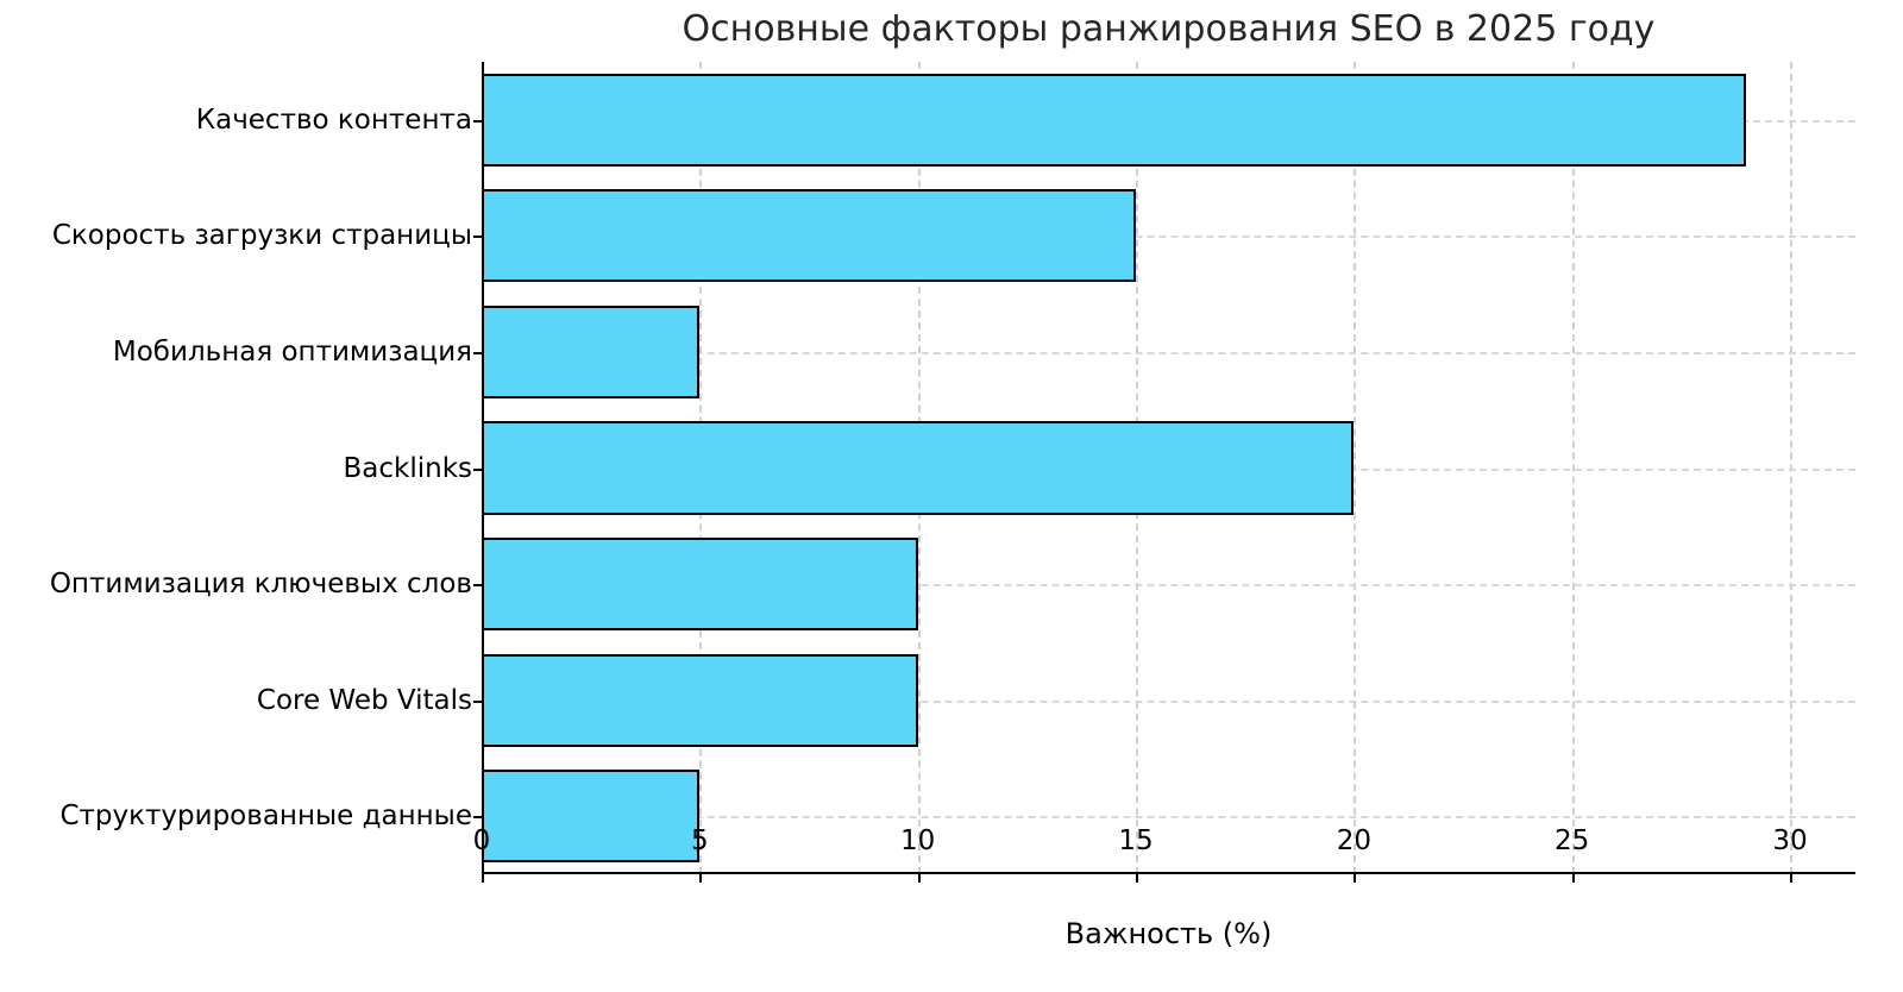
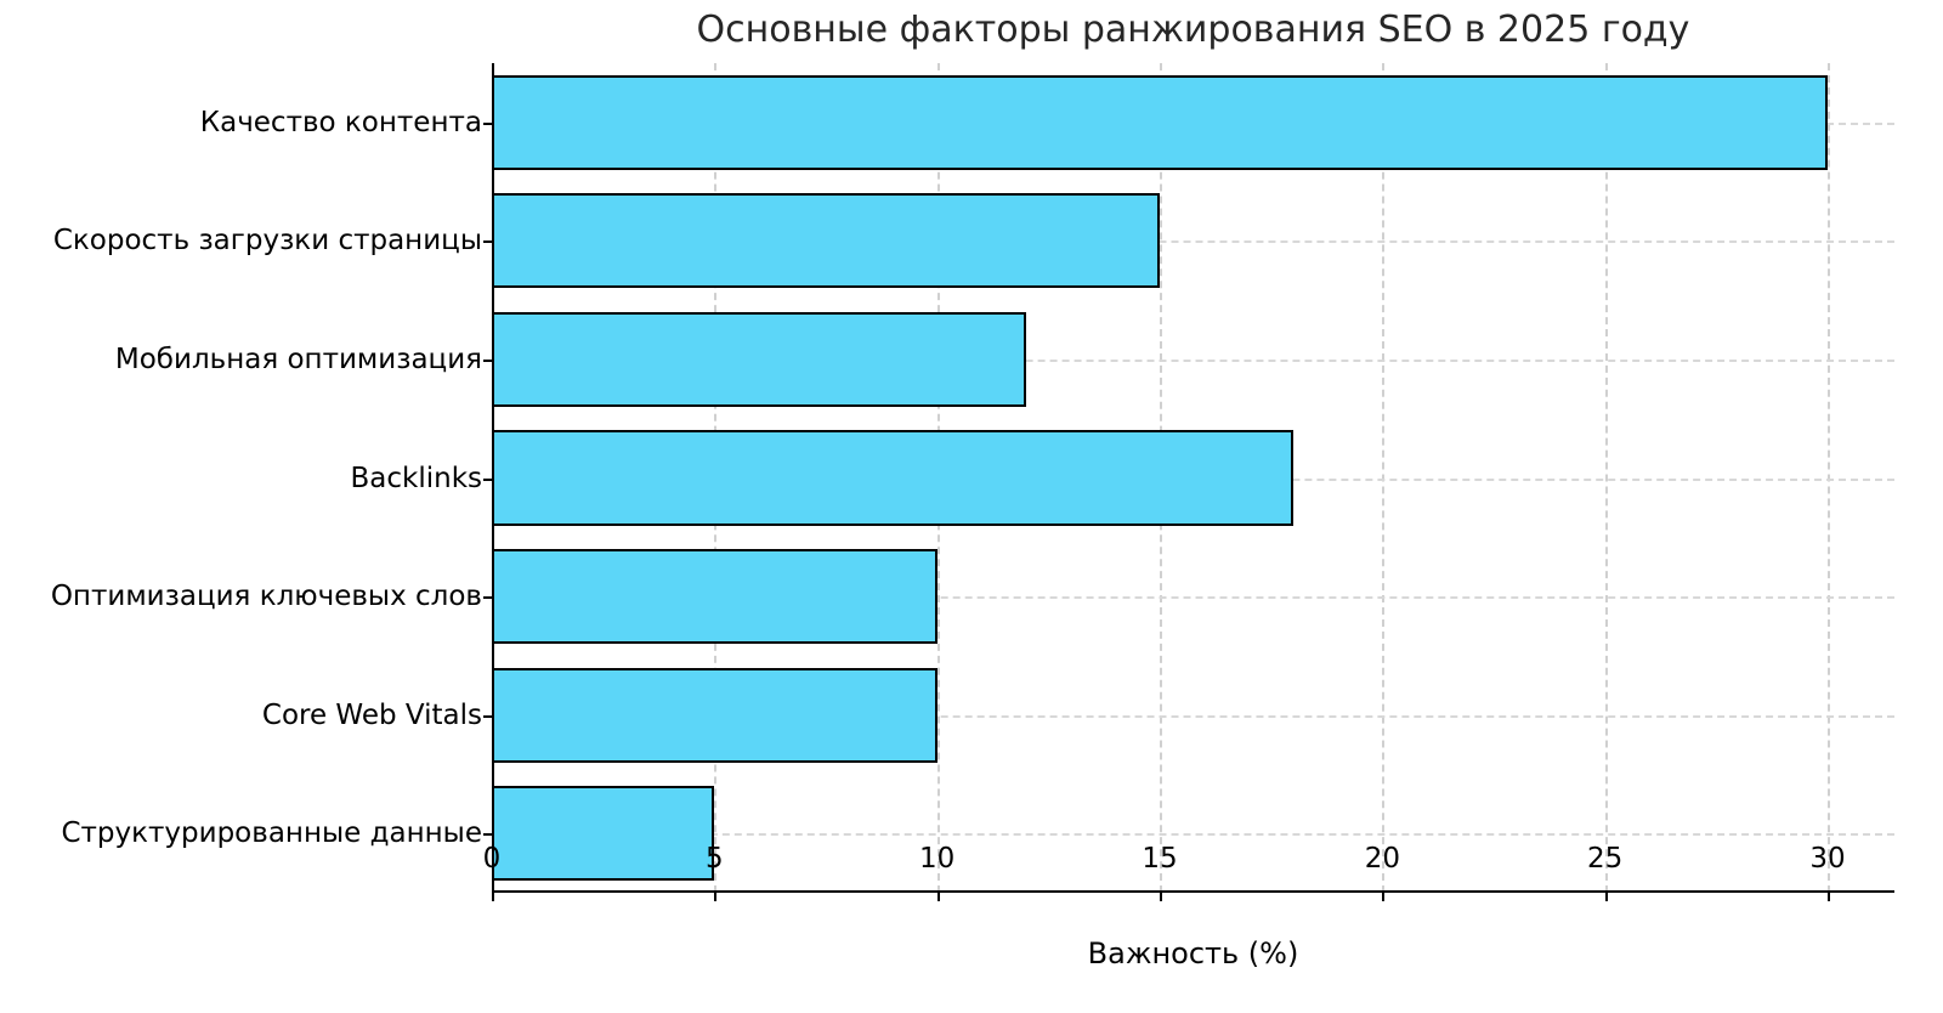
Качество контента: 29 -> 30
Мобильная оптимизация: 5 -> 12
Backlinks: 20 -> 18
